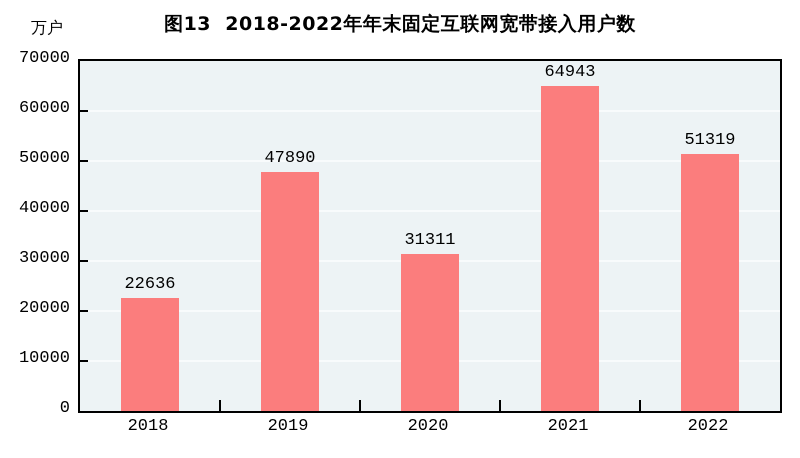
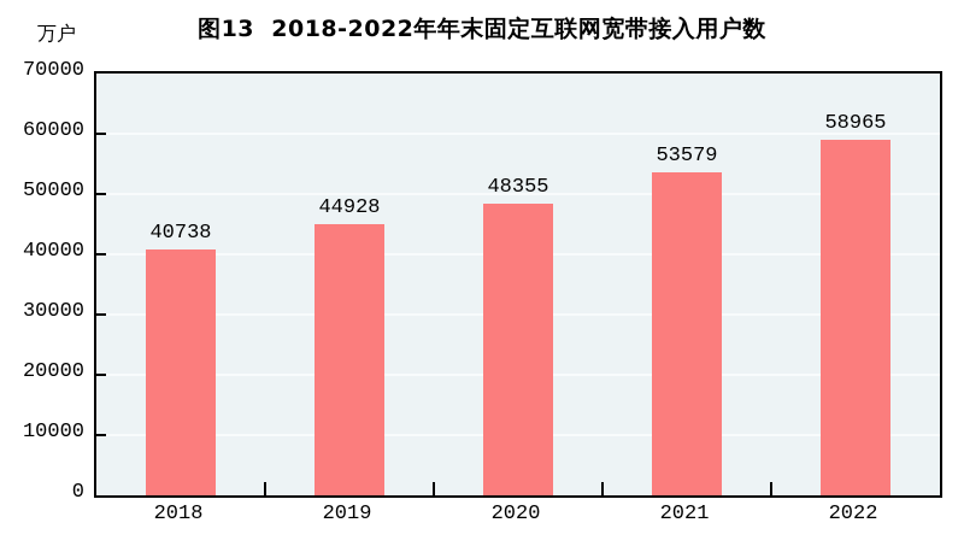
2018: 22636 -> 40738
2019: 47890 -> 44928
2020: 31311 -> 48355
2021: 64943 -> 53579
2022: 51319 -> 58965
